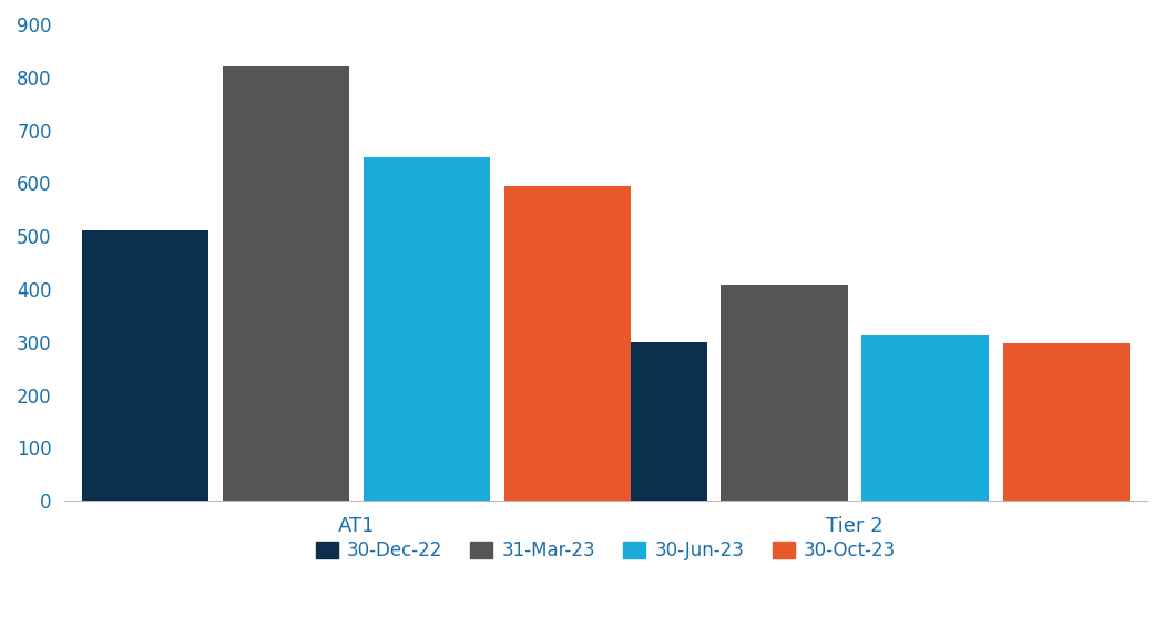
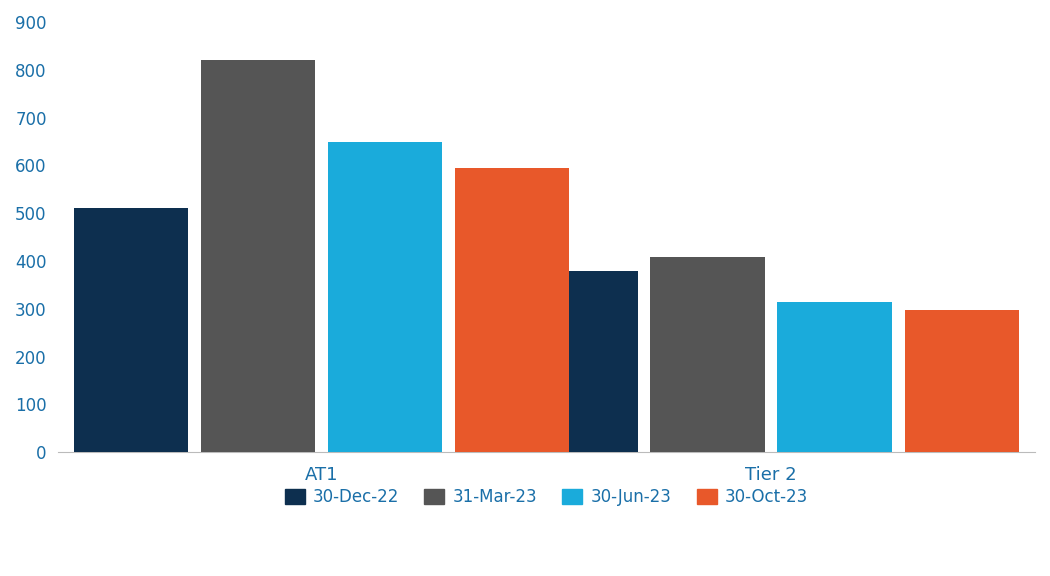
30-Dec-22/Tier 2: 300 -> 380
